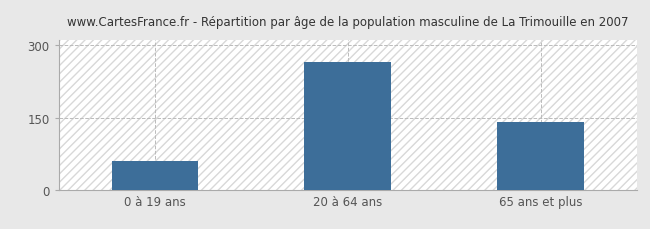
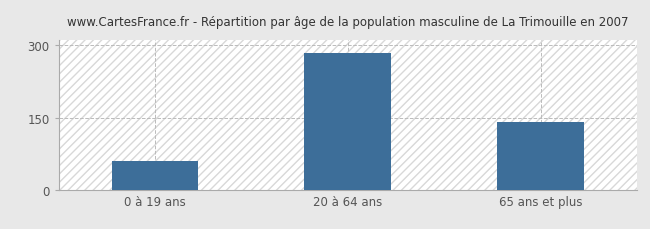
20 à 64 ans: 265 -> 283
